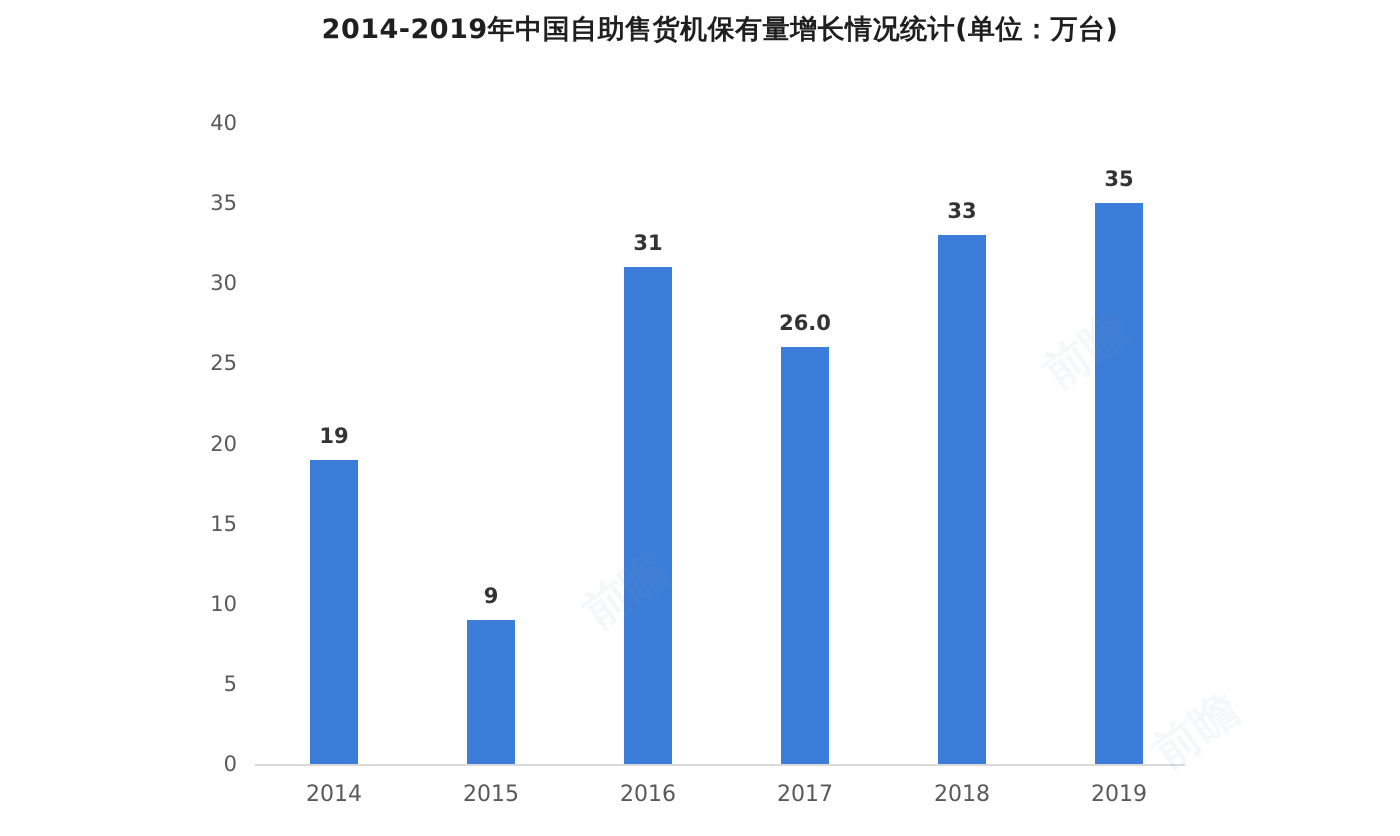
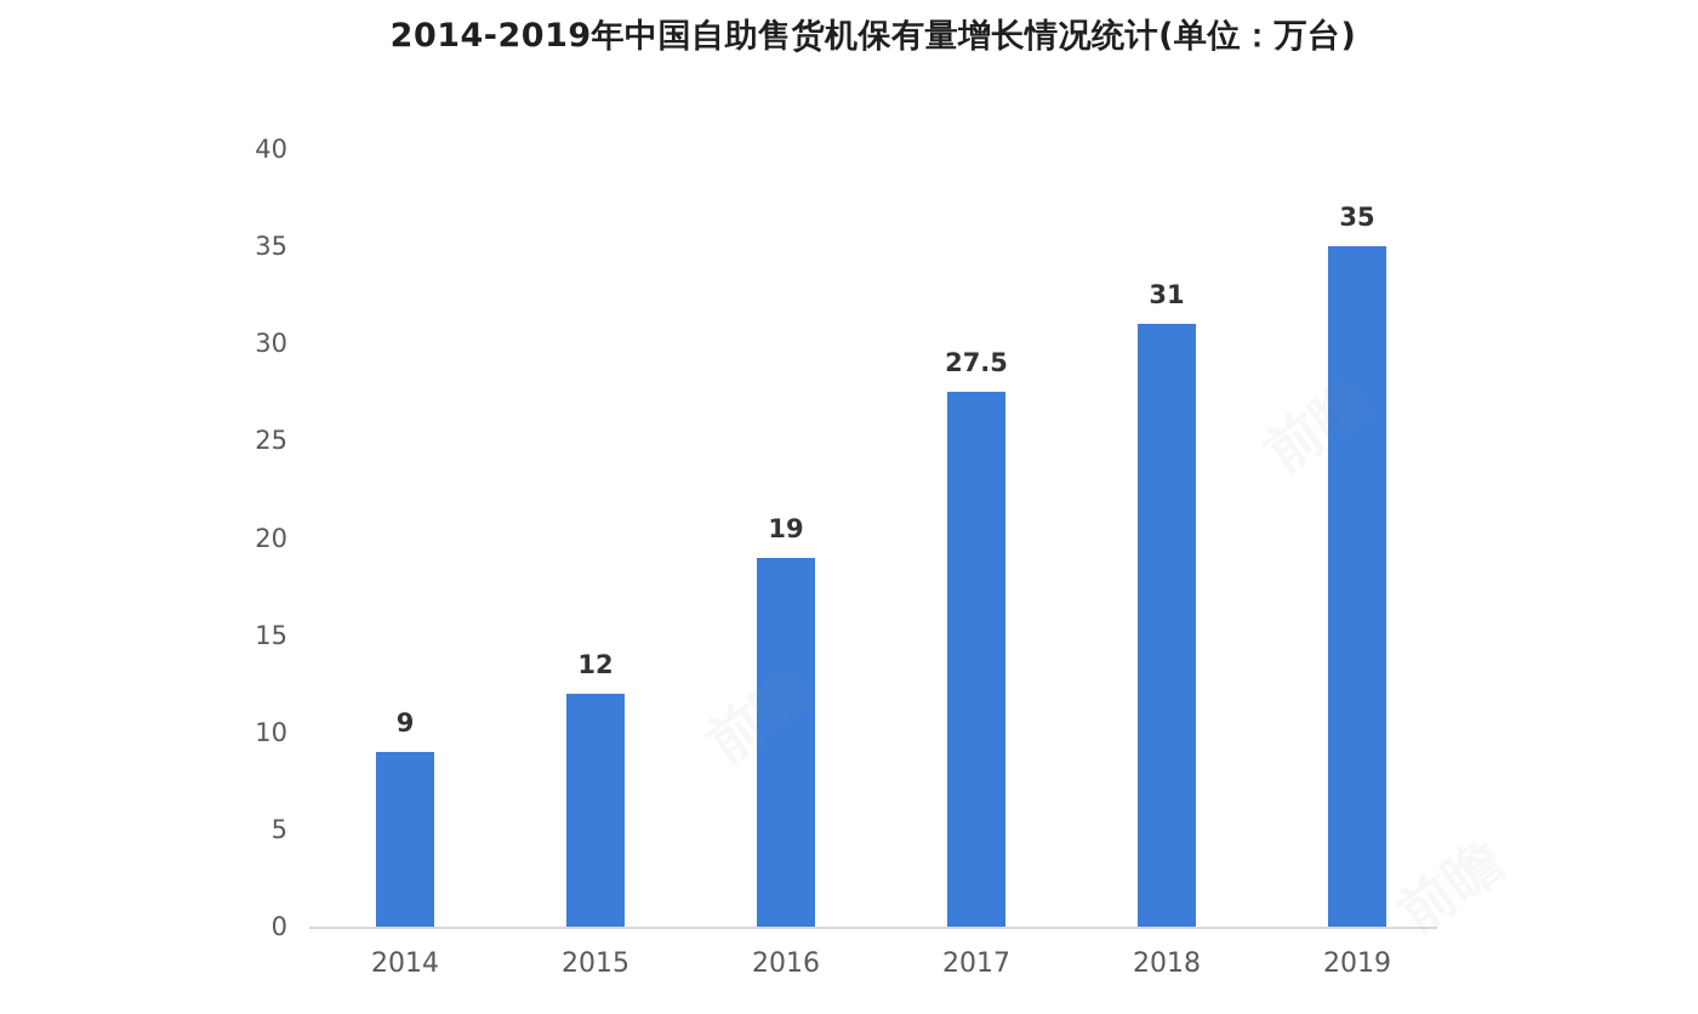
2014: 19 -> 9
2015: 9 -> 12
2016: 31 -> 19
2017: 26.0 -> 27.5
2018: 33 -> 31
